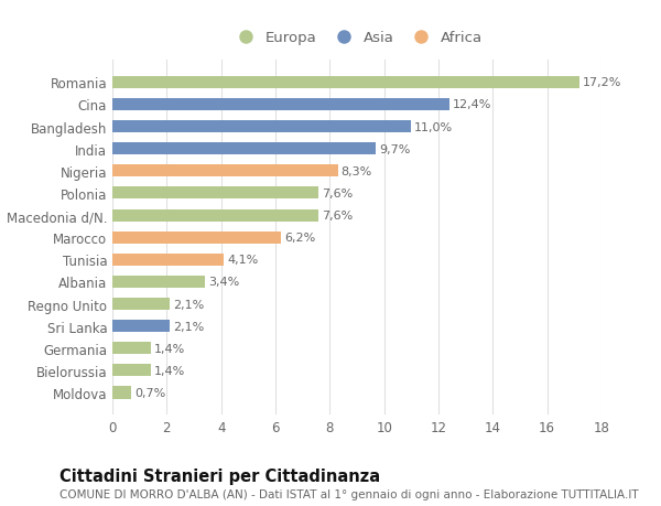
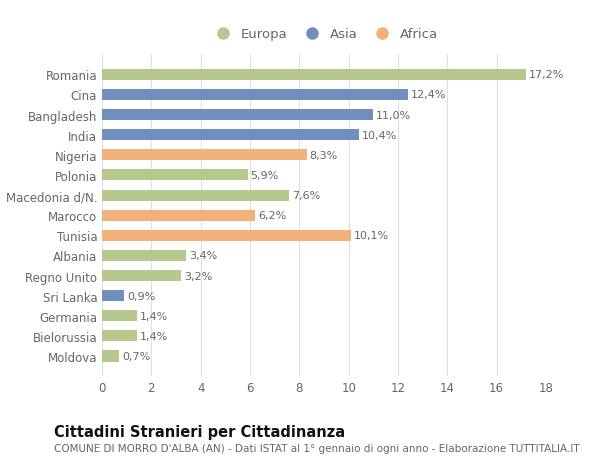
India: 9,7% -> 10,4%
Polonia: 7,6% -> 5,9%
Tunisia: 4,1% -> 10,1%
Regno Unito: 2,1% -> 3,2%
Sri Lanka: 2,1% -> 0,9%
